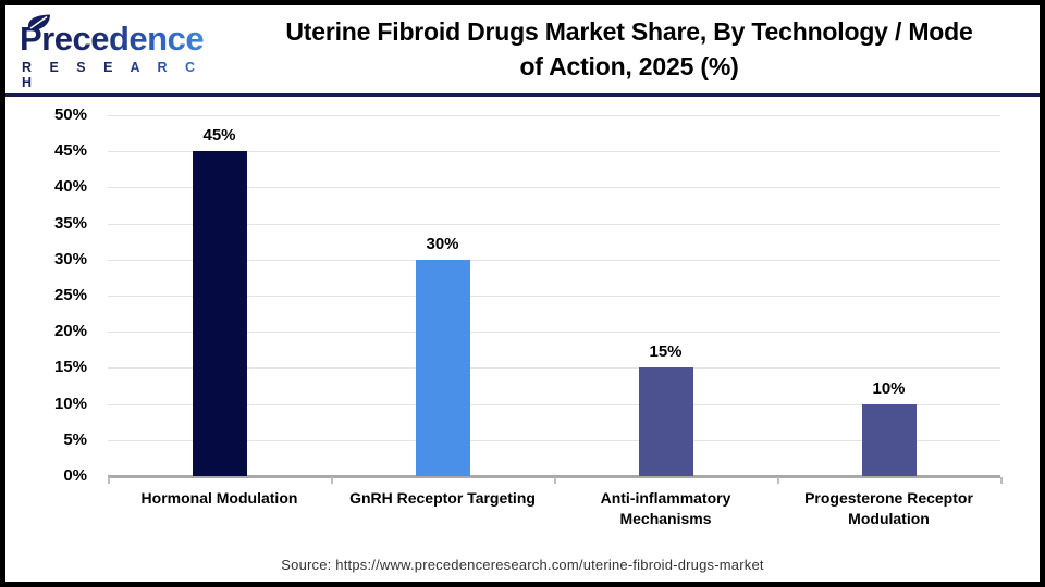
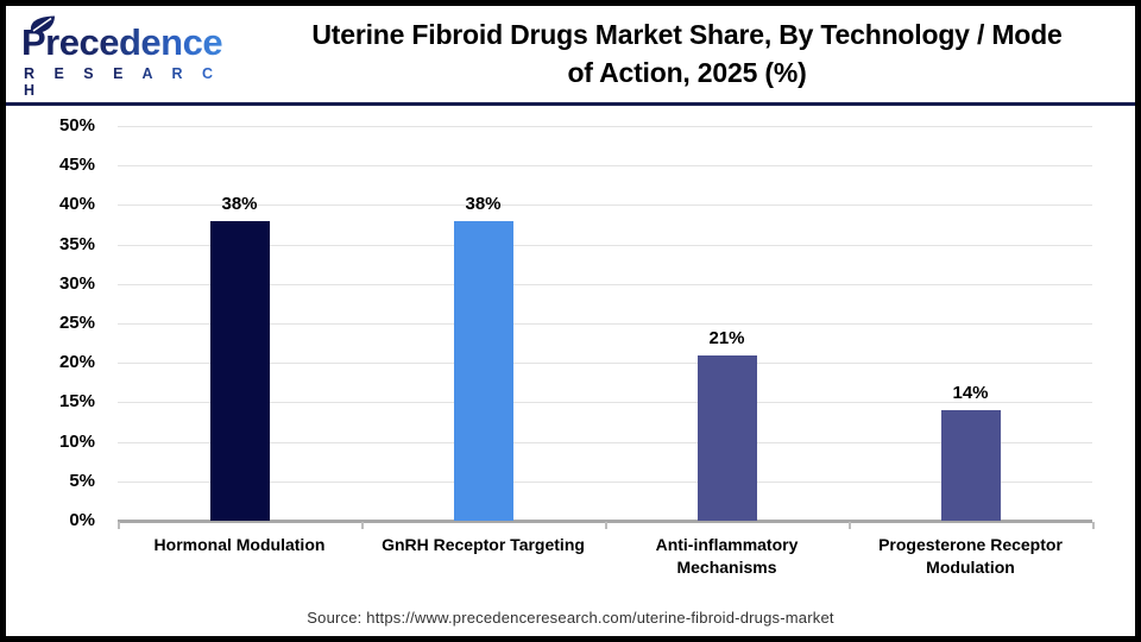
Hormonal Modulation: 45% -> 38%
GnRH Receptor Targeting: 30% -> 38%
Anti-inflammatory Mechanisms: 15% -> 21%
Progesterone Receptor Modulation: 10% -> 14%
